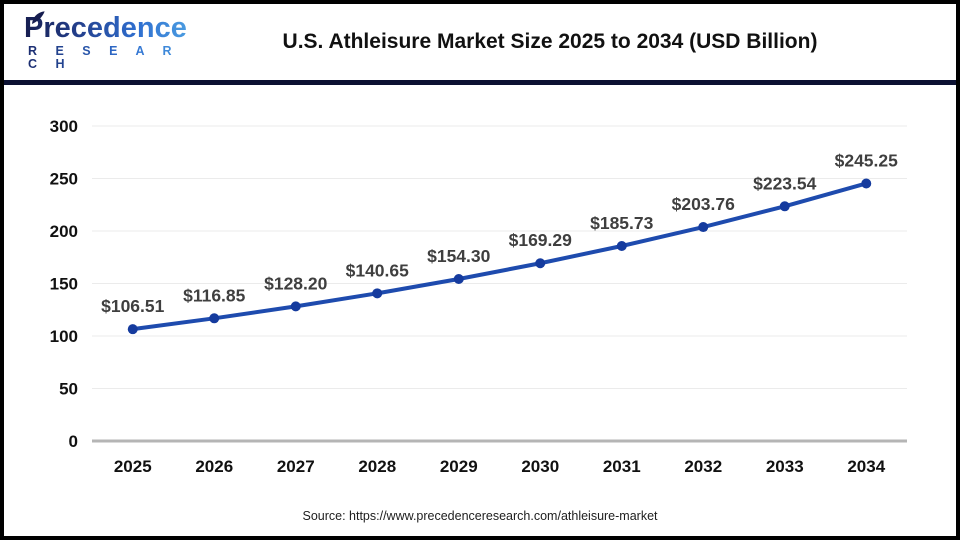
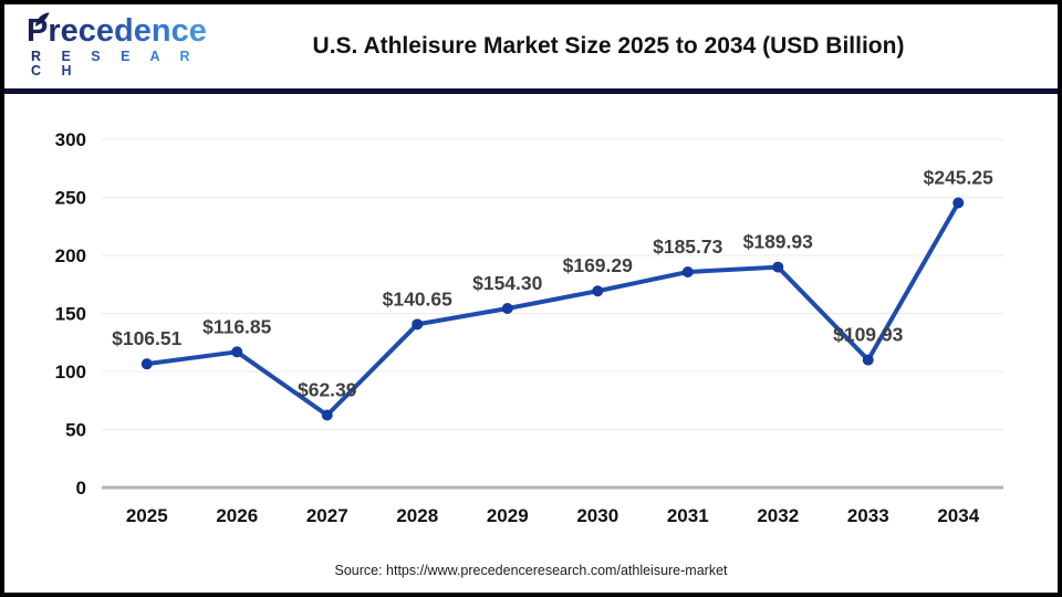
2027: $128.20 -> $62.39
2032: $203.76 -> $189.93
2033: $223.54 -> $109.93
